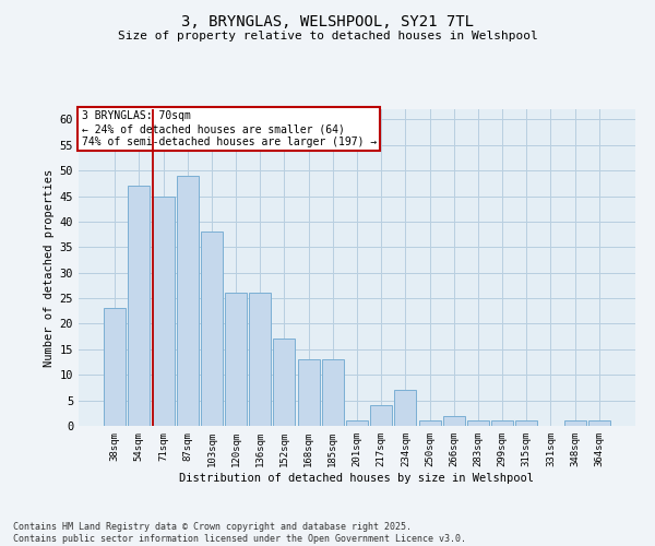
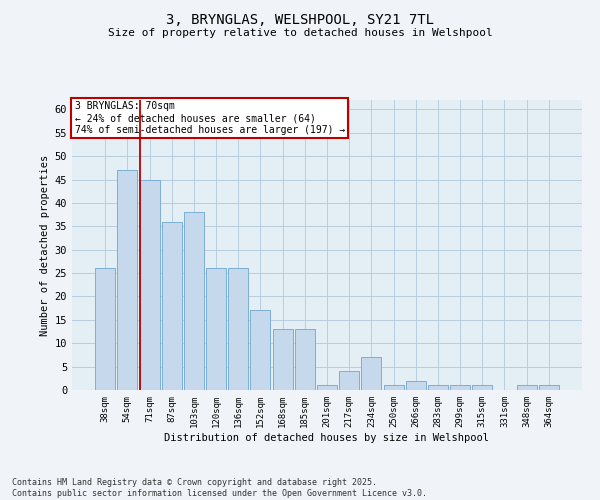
38sqm: 23 -> 26
87sqm: 49 -> 36
